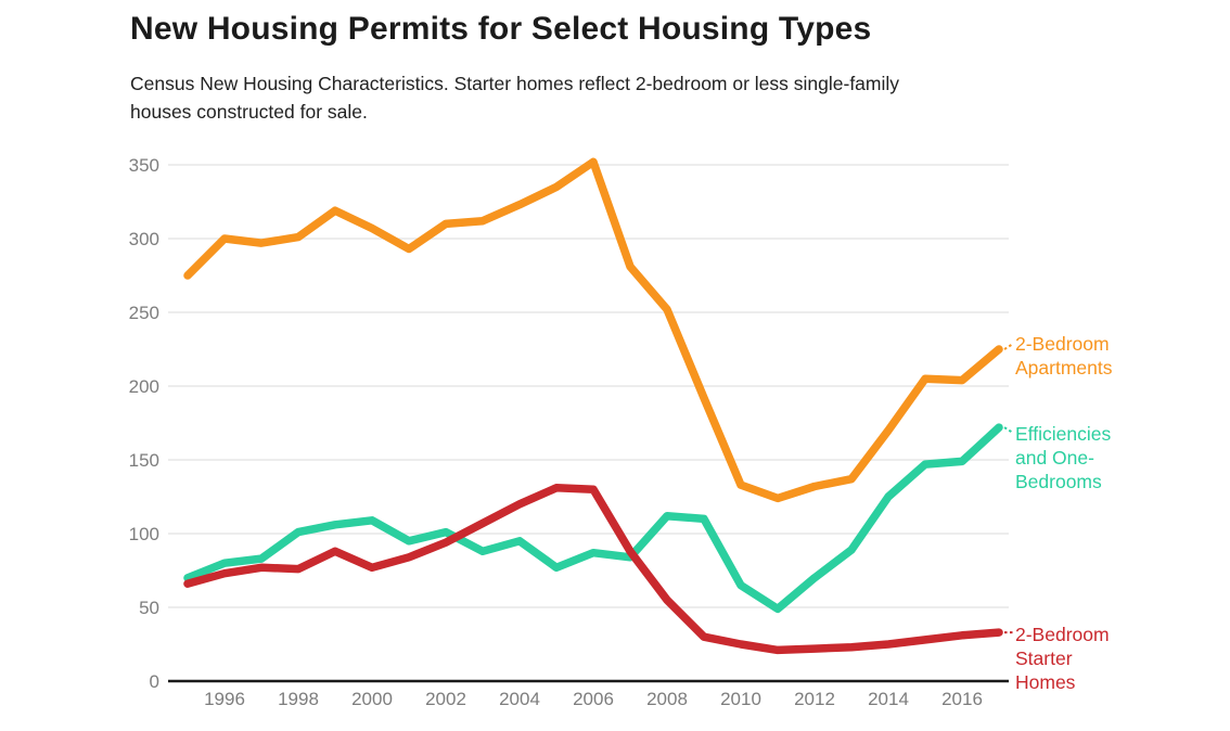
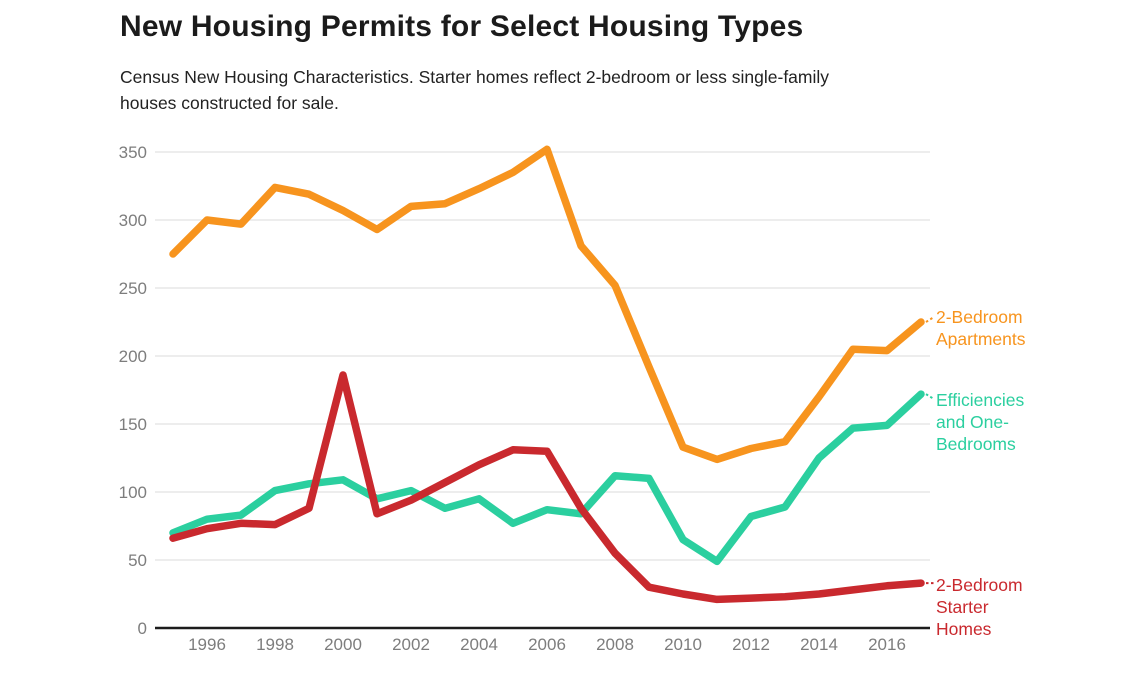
2-Bedroom Apartments/1998: 301 -> 324
2-Bedroom Starter Homes/2000: 77 -> 186
Efficiencies and One-Bedrooms/2012: 70 -> 82
